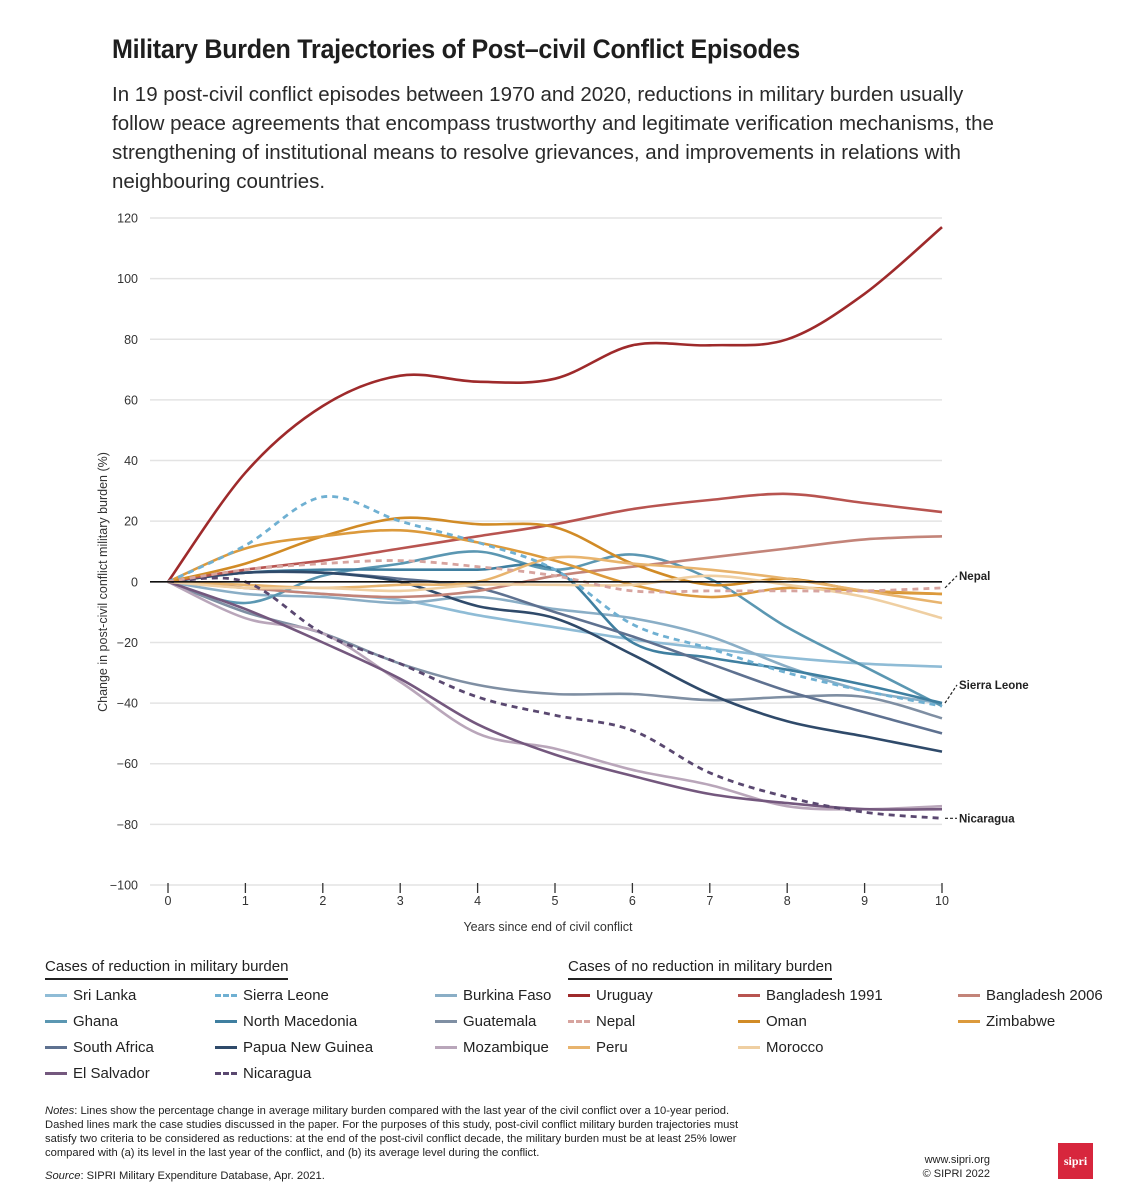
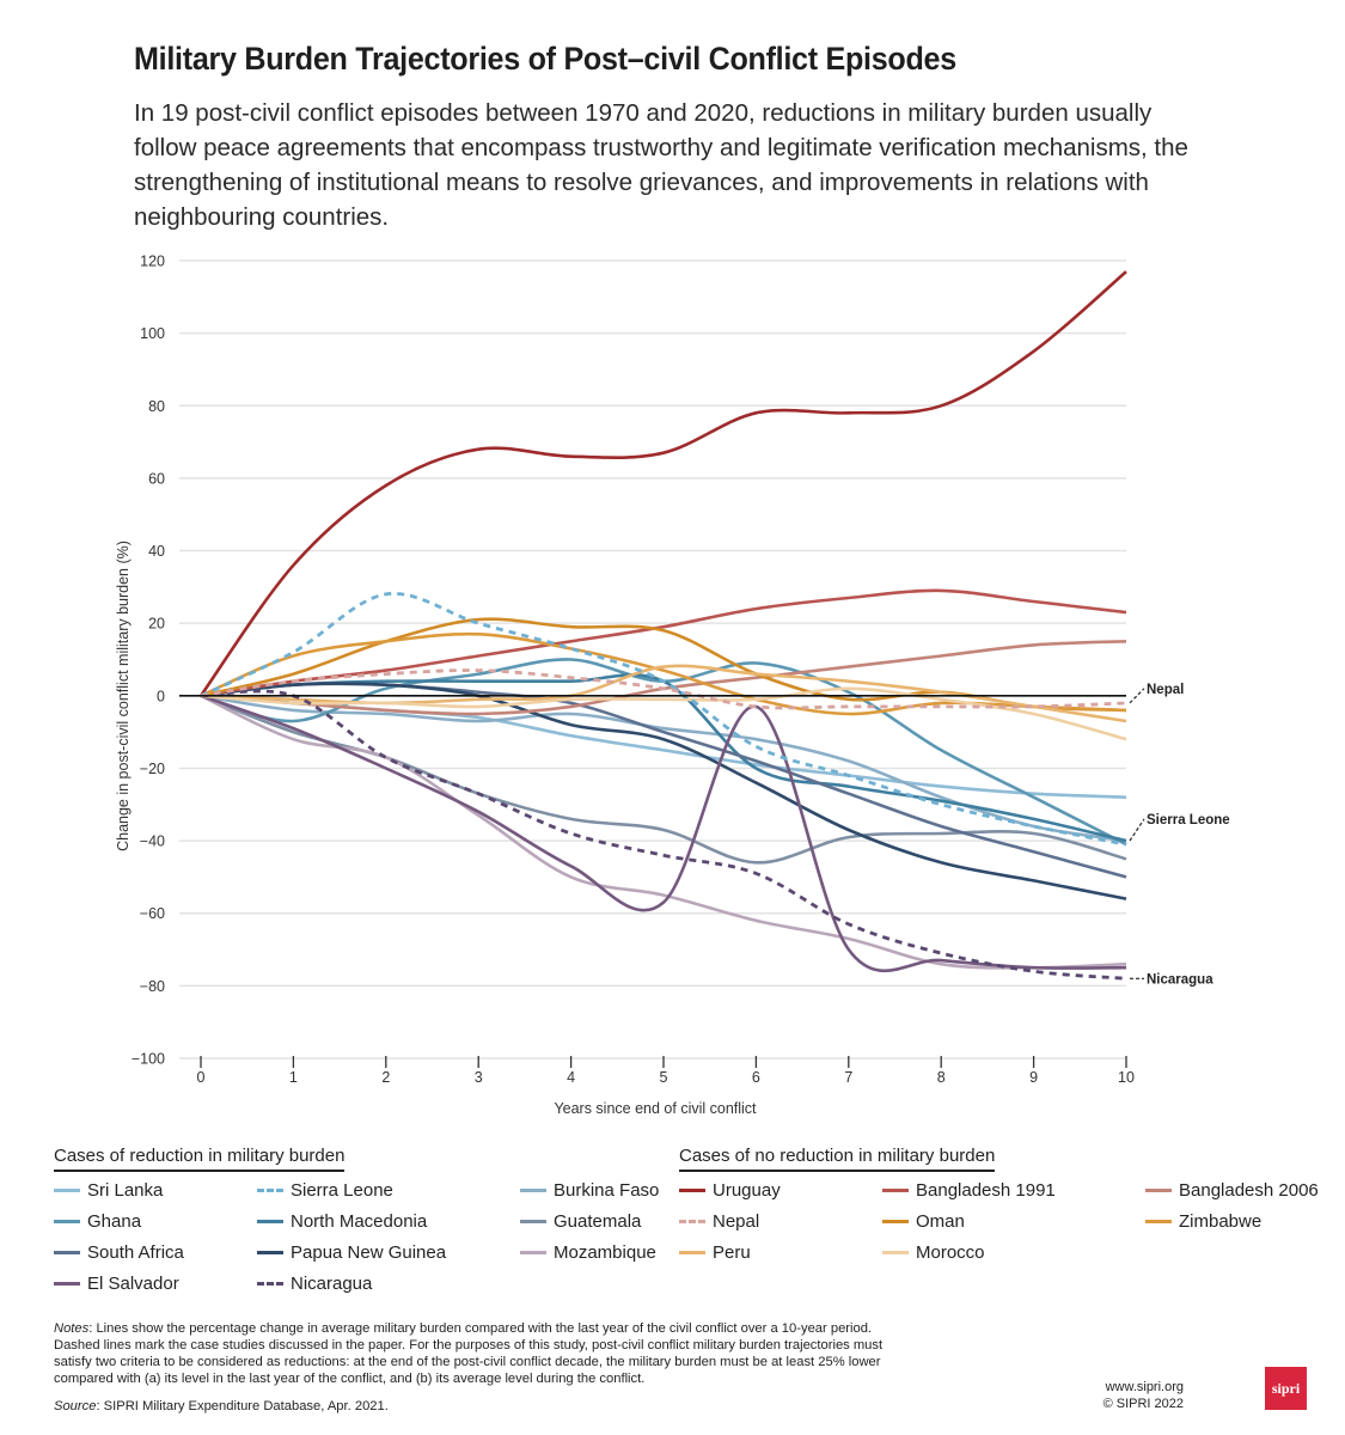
Guatemala/6: -37 -> -46
El Salvador/6: -64 -> -3
